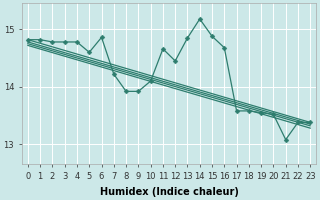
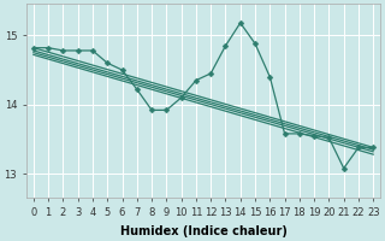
6: 14.86 -> 14.50
11: 14.66 -> 14.35
16: 14.68 -> 14.40
